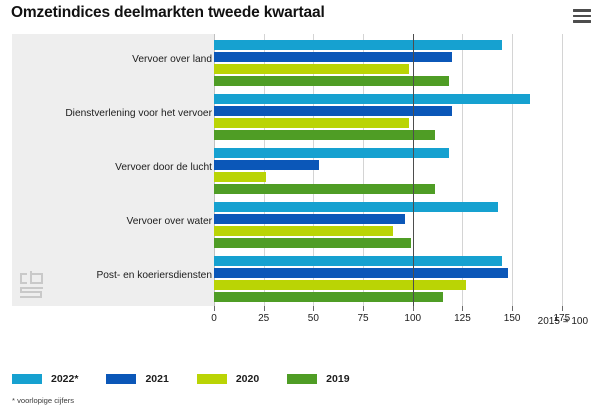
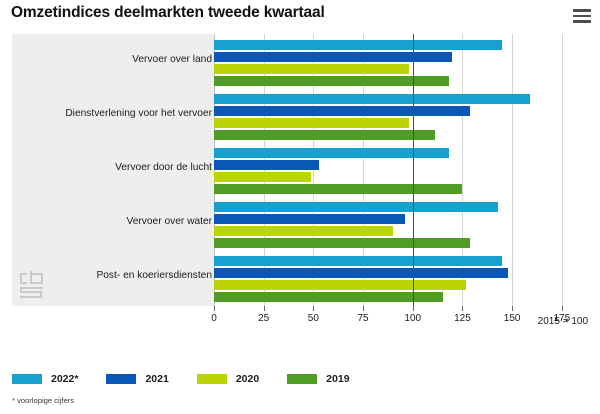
2021/Dienstverlening voor het vervoer: 120 -> 129
2020/Vervoer door de lucht: 26 -> 49
2019/Vervoer door de lucht: 111 -> 125
2019/Vervoer over water: 99 -> 129
